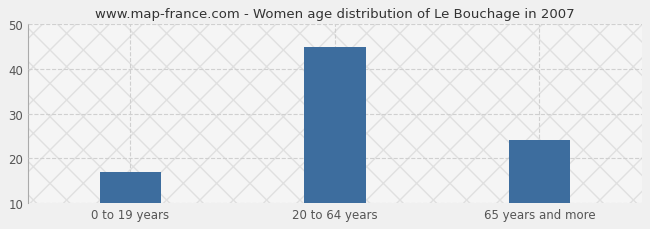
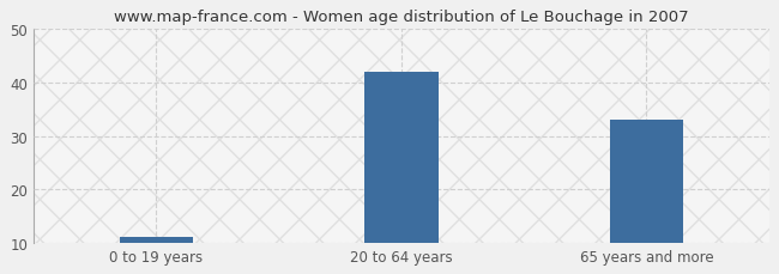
0 to 19 years: 17 -> 11
20 to 64 years: 45 -> 42
65 years and more: 24 -> 33
